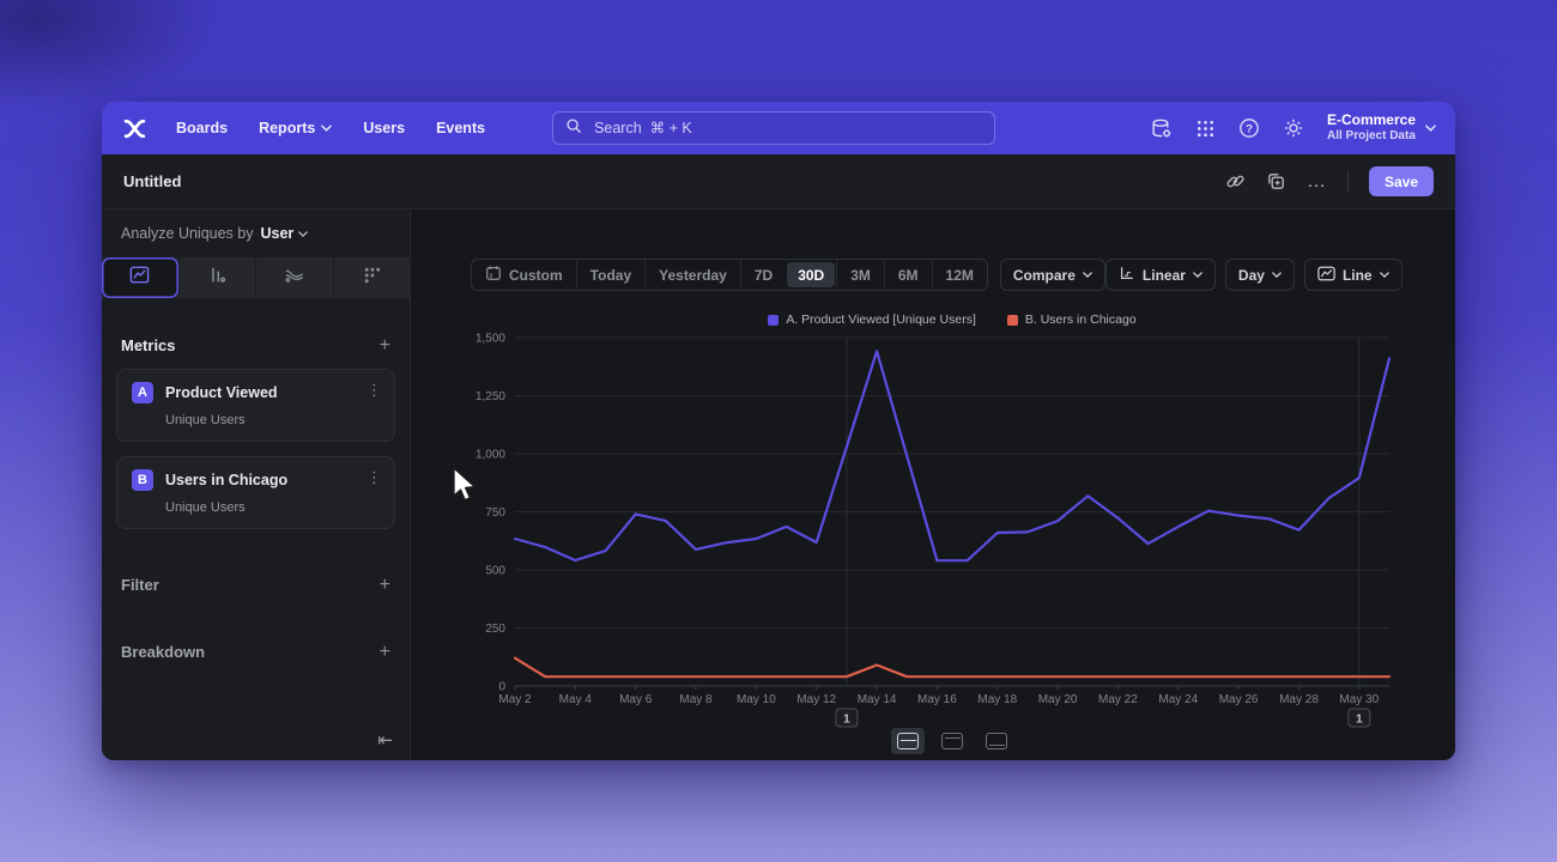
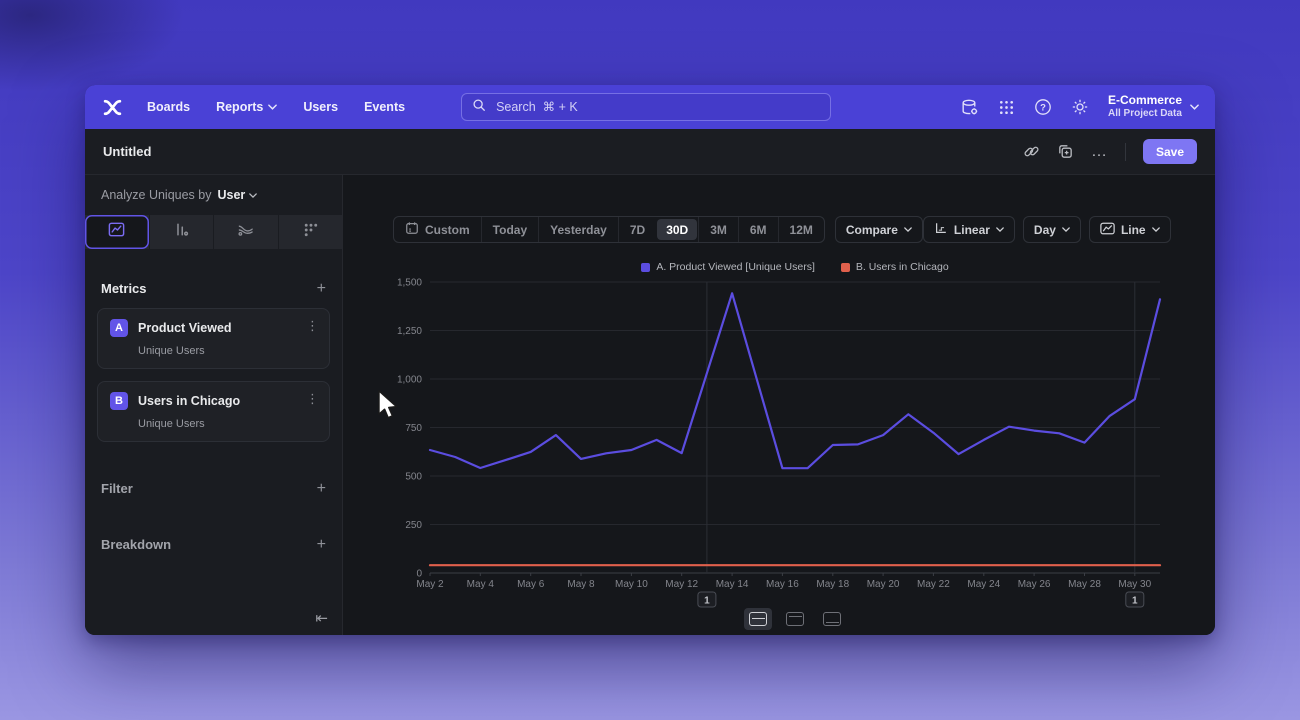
B. Users in Chicago/May 2: 120 -> 40
A. Product Viewed [Unique Users]/May 6: 740 -> 620
B. Users in Chicago/May 14: 90 -> 40
